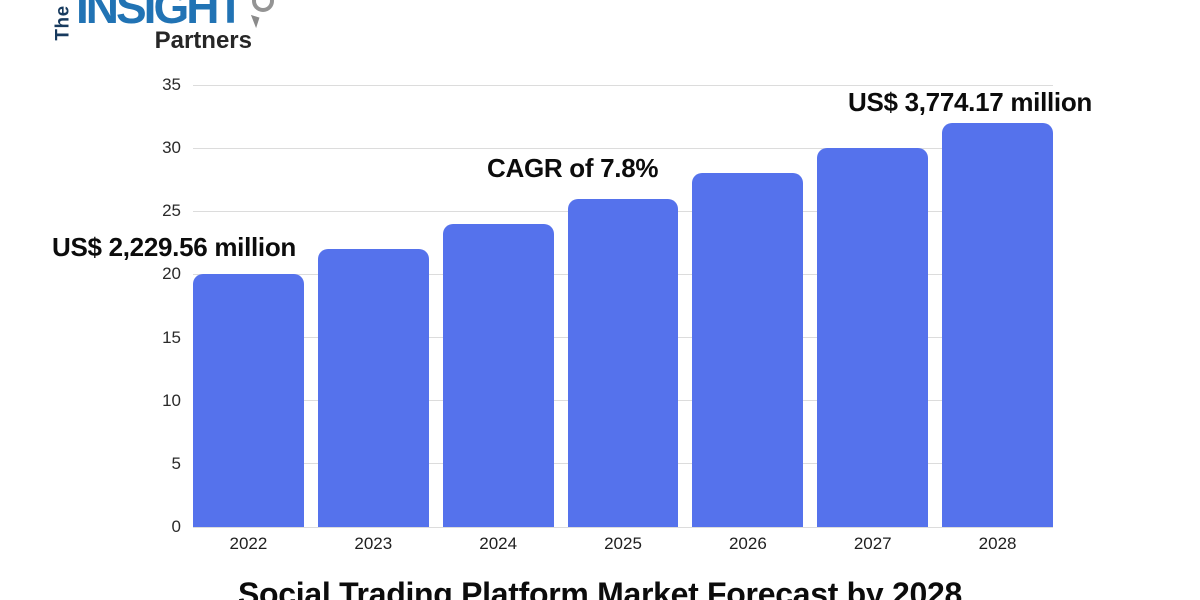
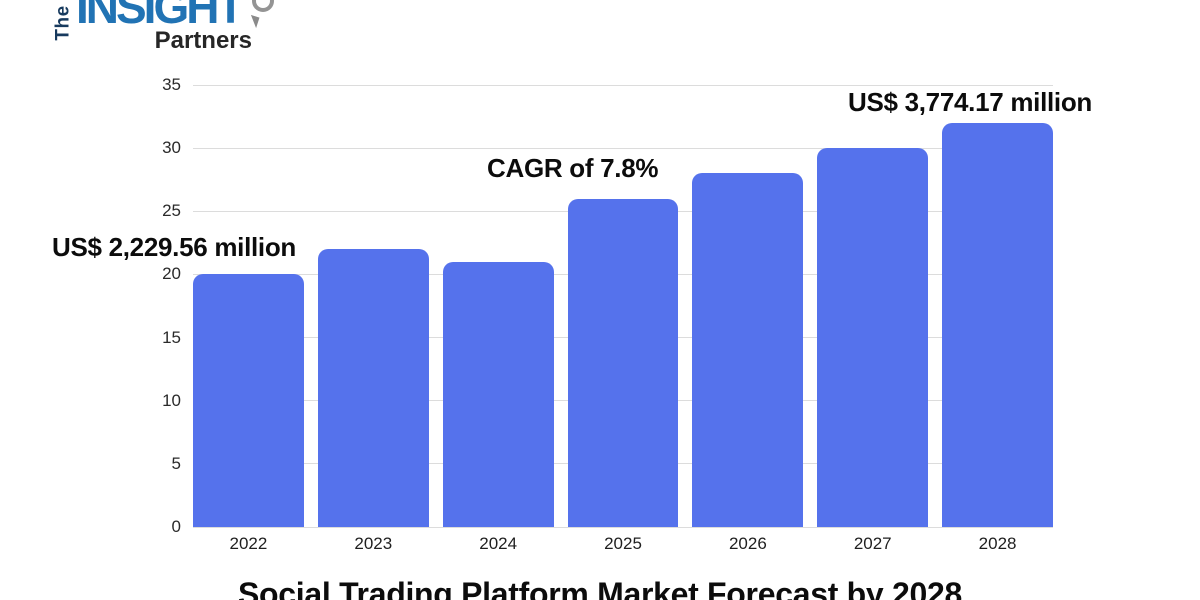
2024: 24 -> 21
